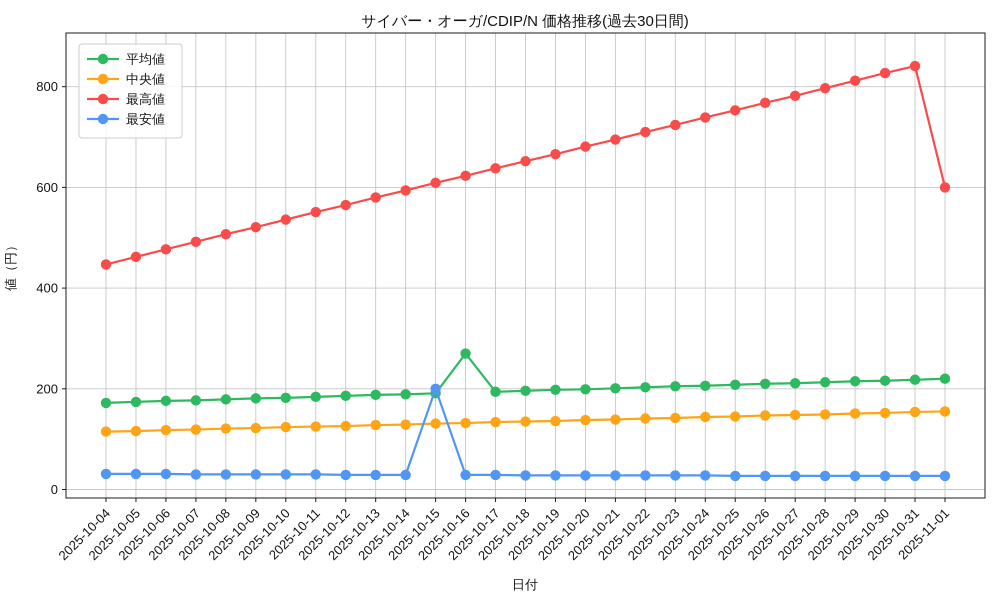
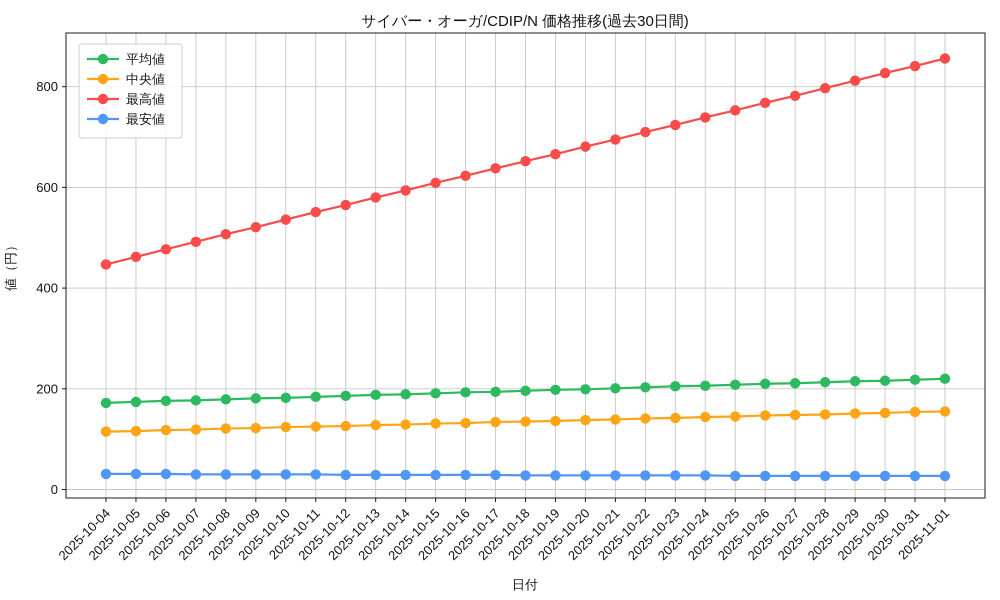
最安値/2025-10-15: 200 -> 30
平均値/2025-10-16: 270 -> 190
最高値/2025-11-01: 600 -> 860
